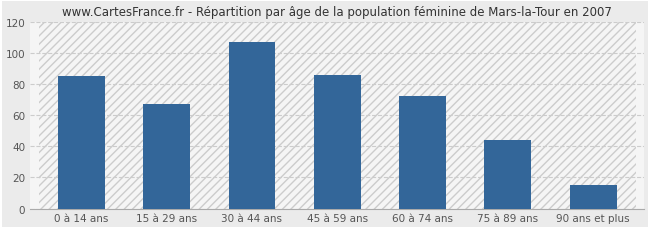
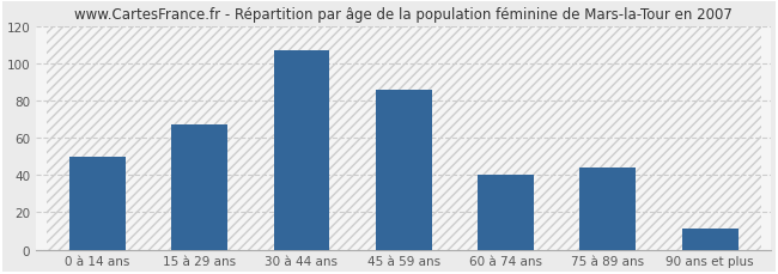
0 à 14 ans: 85 -> 50
60 à 74 ans: 72 -> 40
90 ans et plus: 15 -> 11
